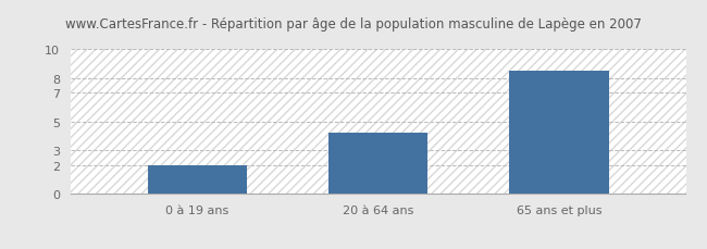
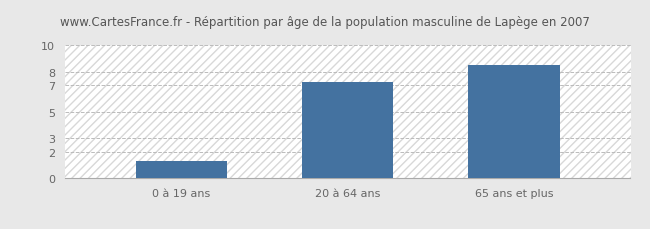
0 à 19 ans: 2.0 -> 1.3
20 à 64 ans: 4.2 -> 7.2
